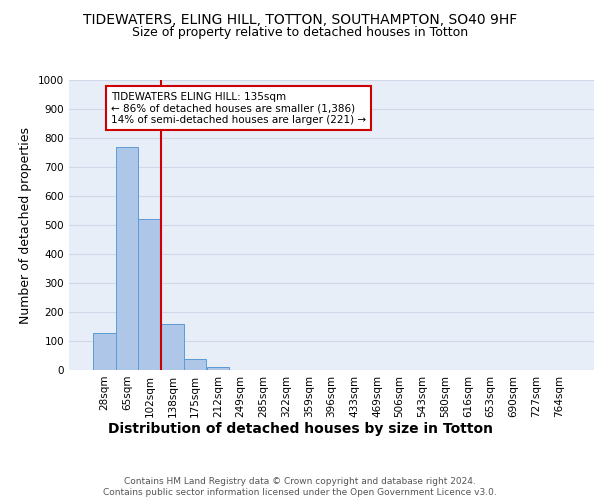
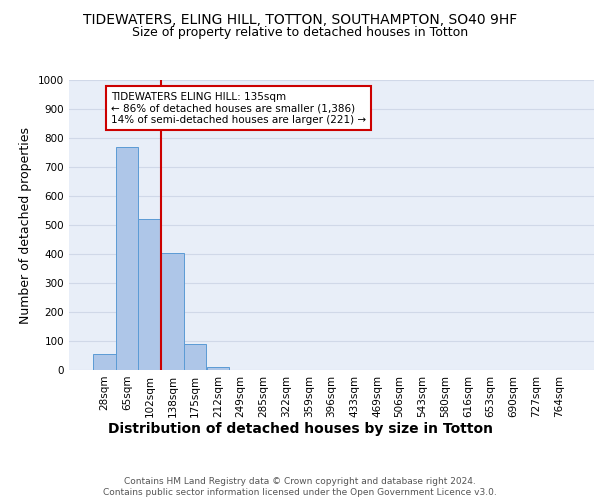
28sqm: 128 -> 55
138sqm: 158 -> 405
175sqm: 38 -> 90
